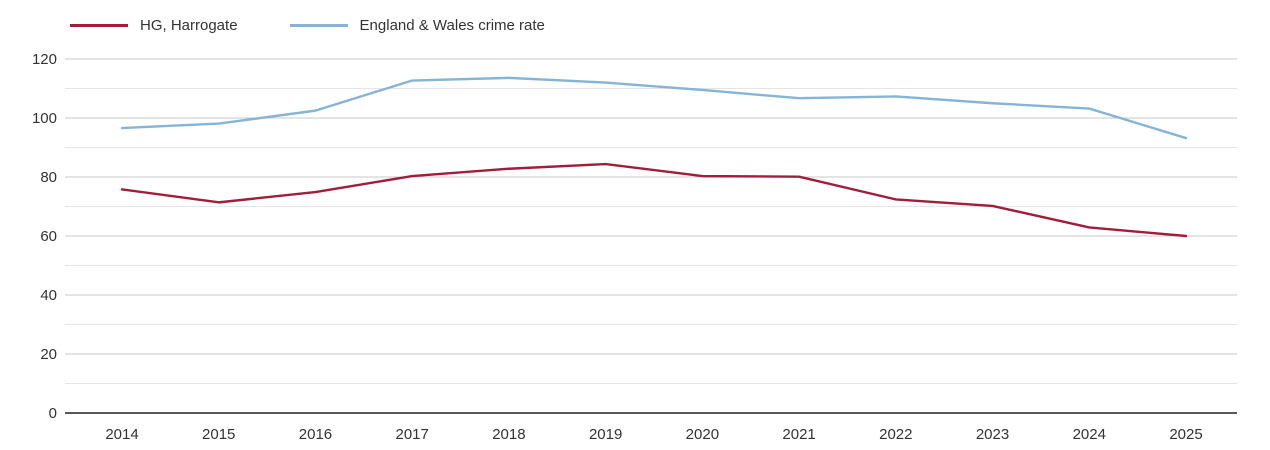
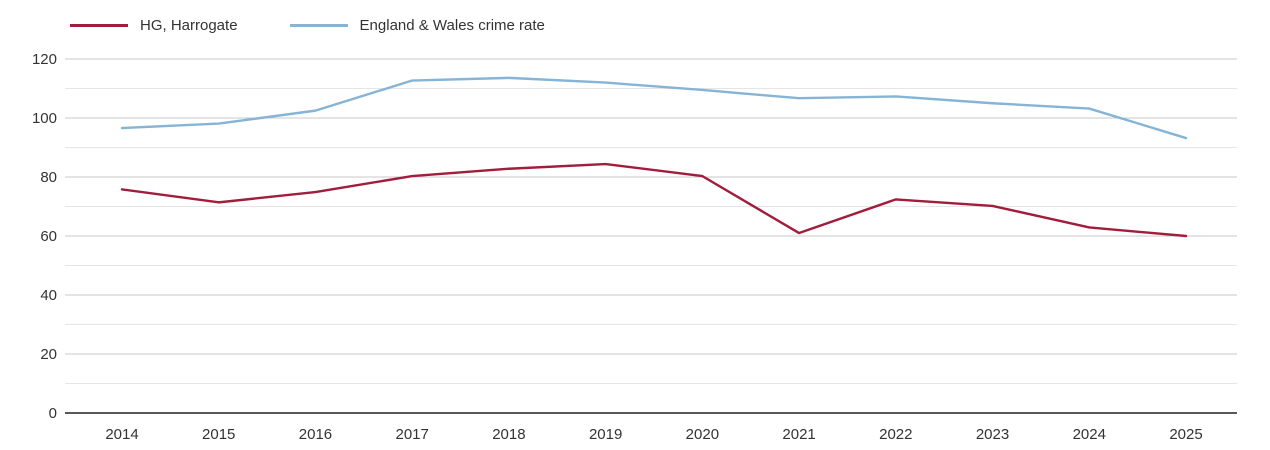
HG, Harrogate/2021: 80 -> 61
